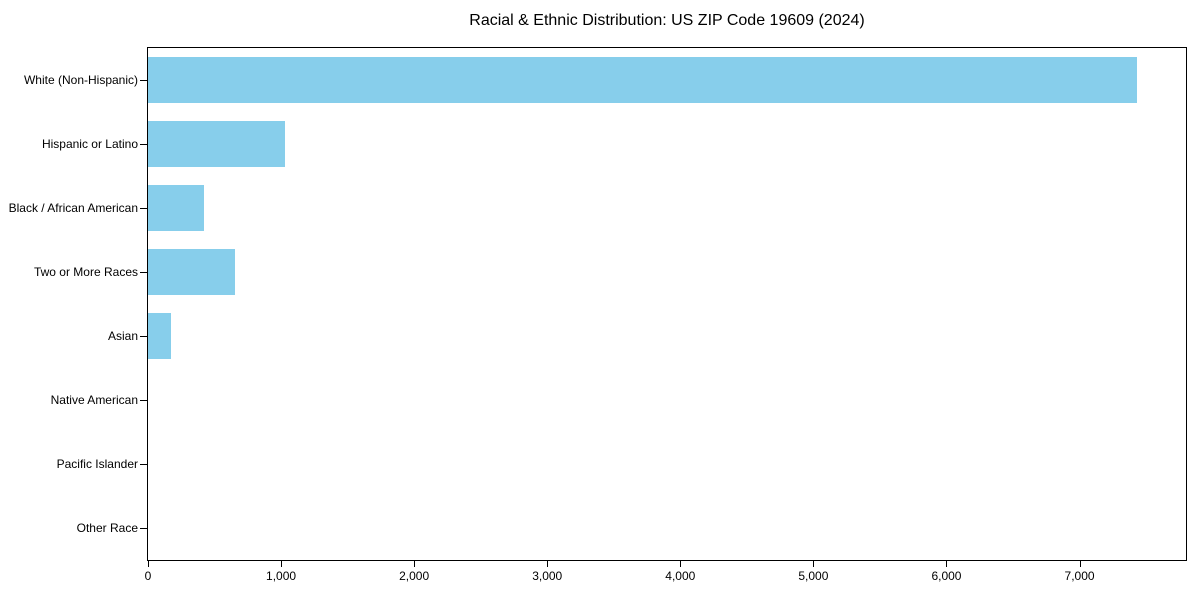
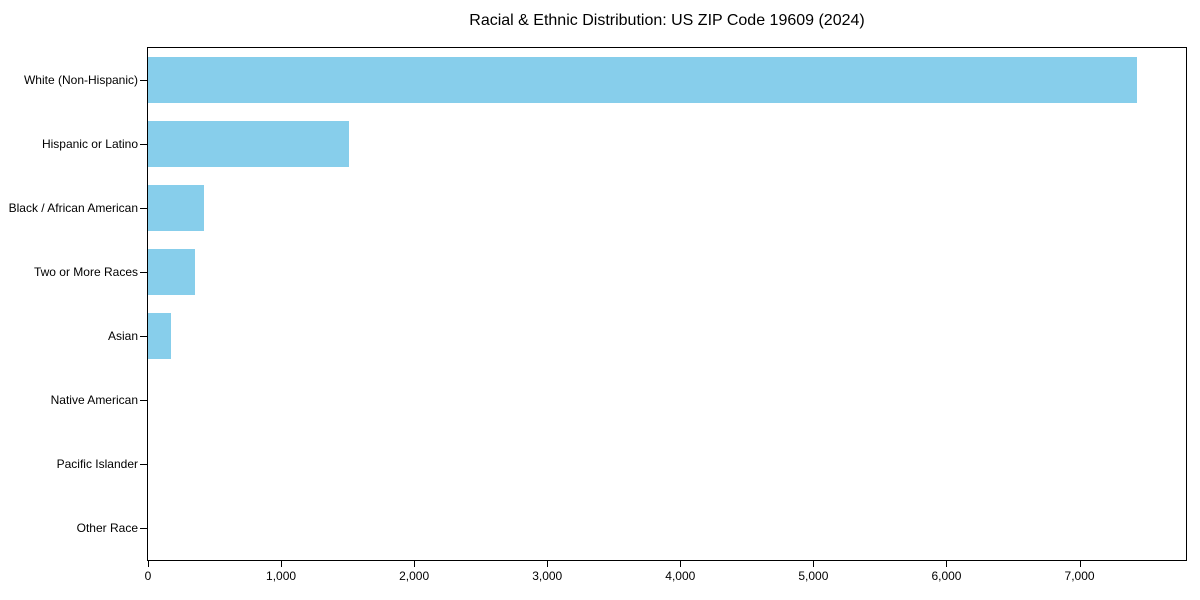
Hispanic or Latino: 1030 -> 1510
Two or More Races: 650 -> 350
